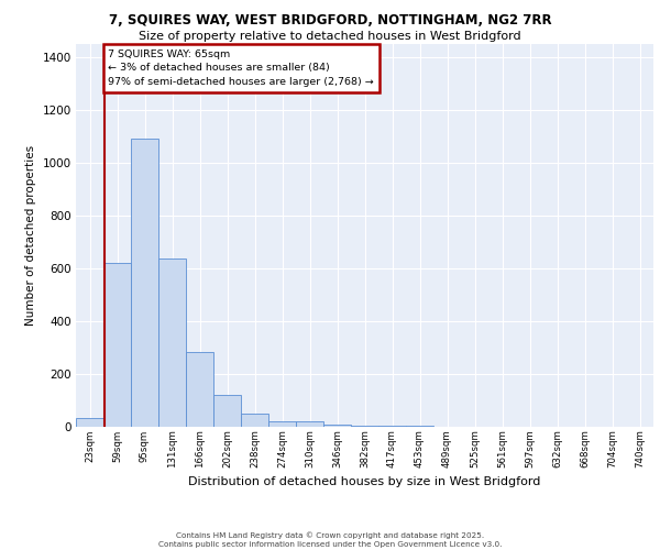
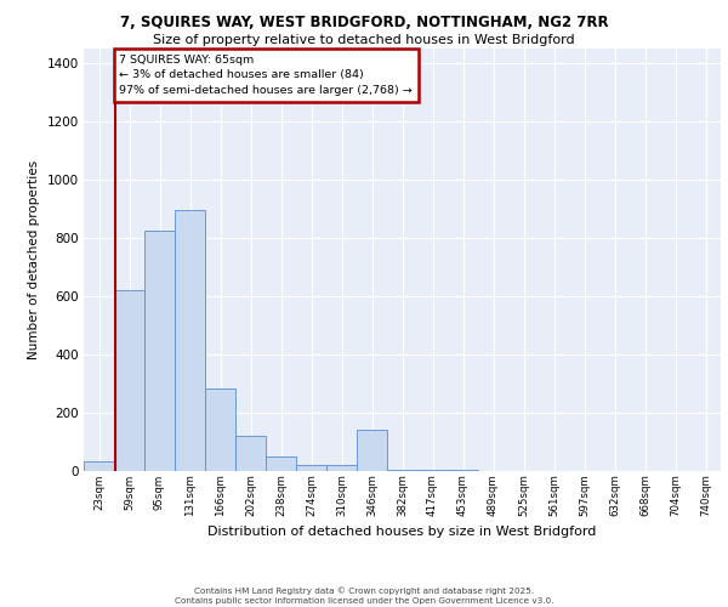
95sqm: 1090 -> 825
131sqm: 635 -> 895
346sqm: 5 -> 140
